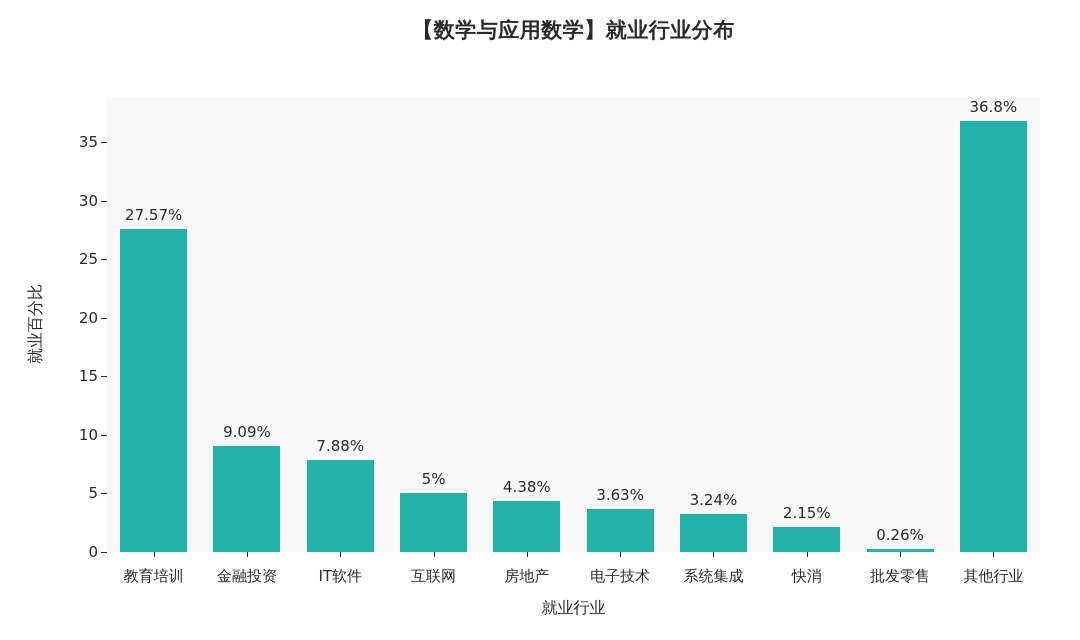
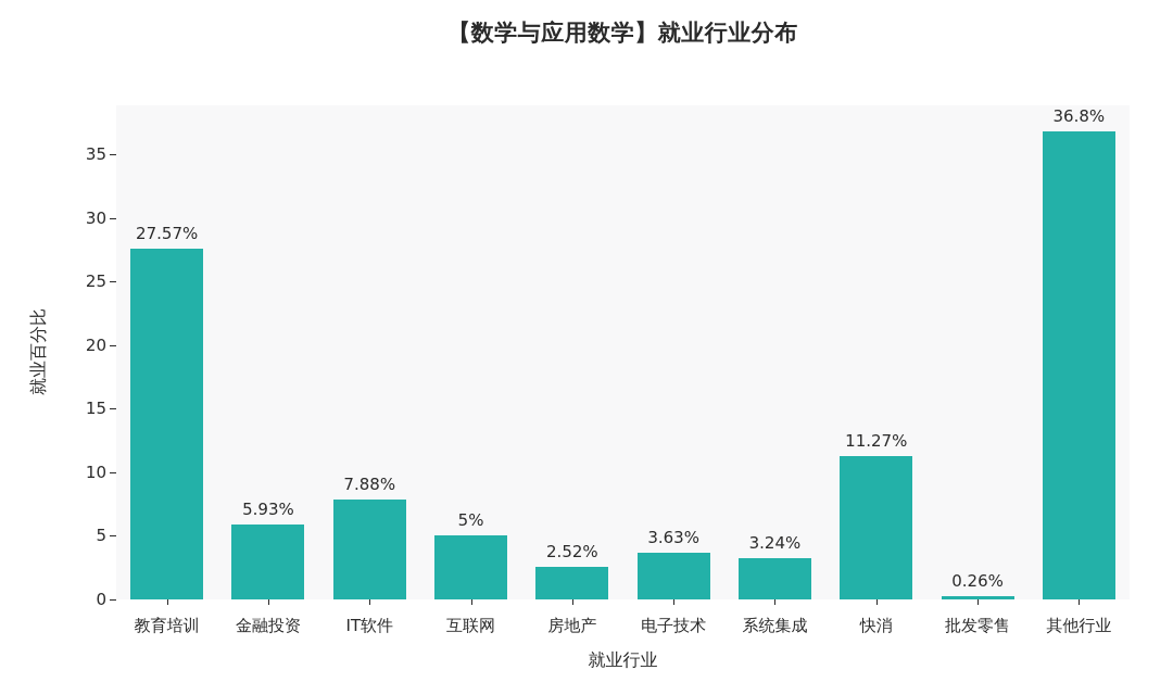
金融投资: 9.09% -> 5.93%
房地产: 4.38% -> 2.52%
快消: 2.15% -> 11.27%
